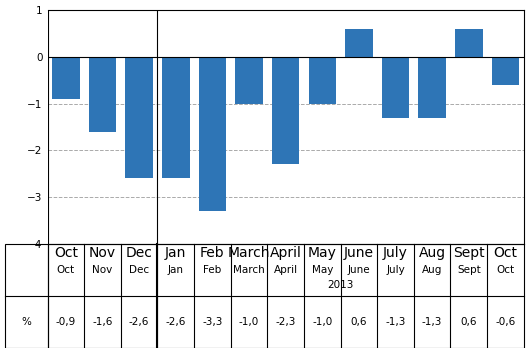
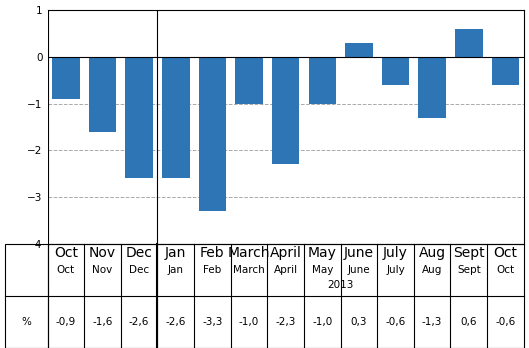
June: 0,6 -> 0,3
July: -1,3 -> -0,6
